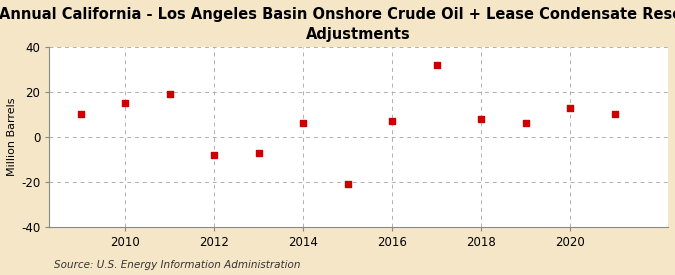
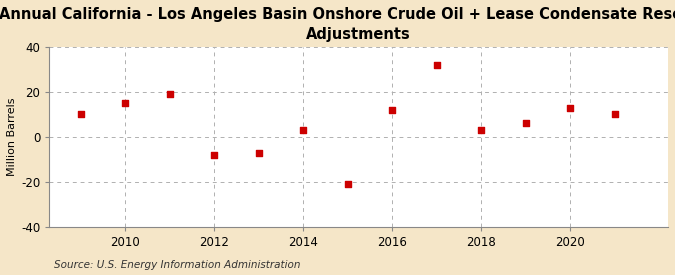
2014: 6 -> 3
2016: 7 -> 12
2018: 8 -> 3
